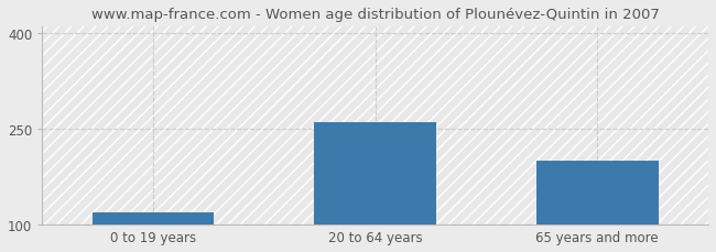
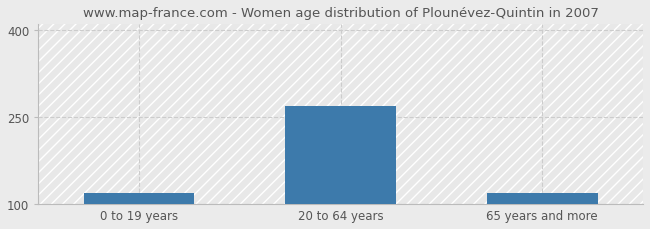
20 to 64 years: 260 -> 270
65 years and more: 200 -> 120
